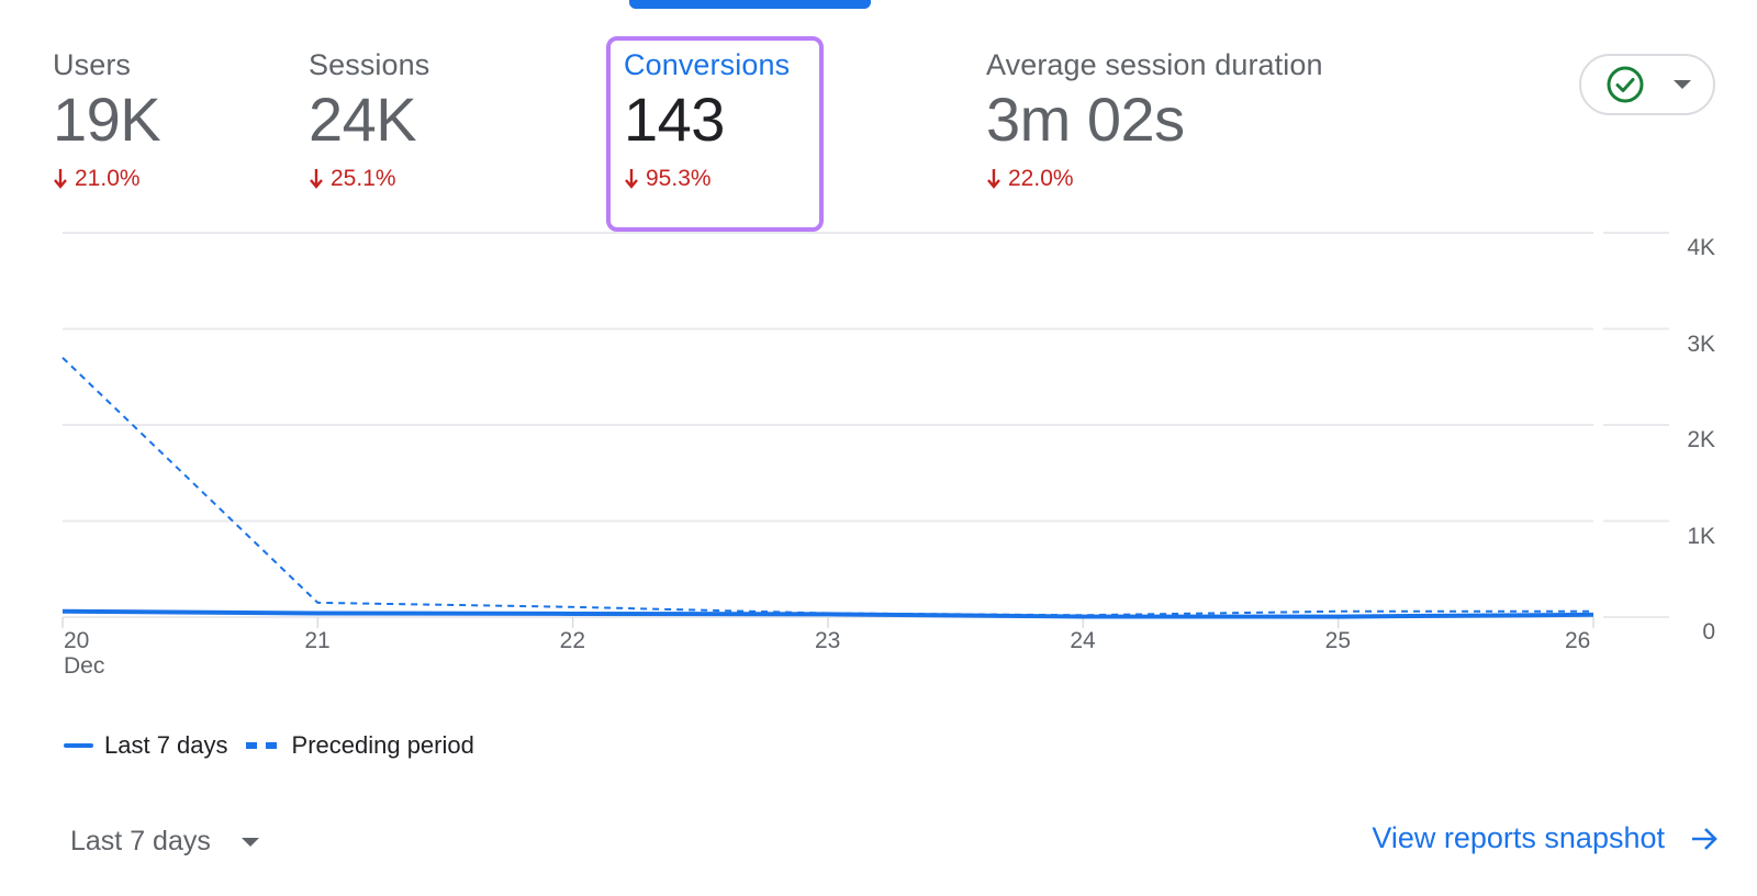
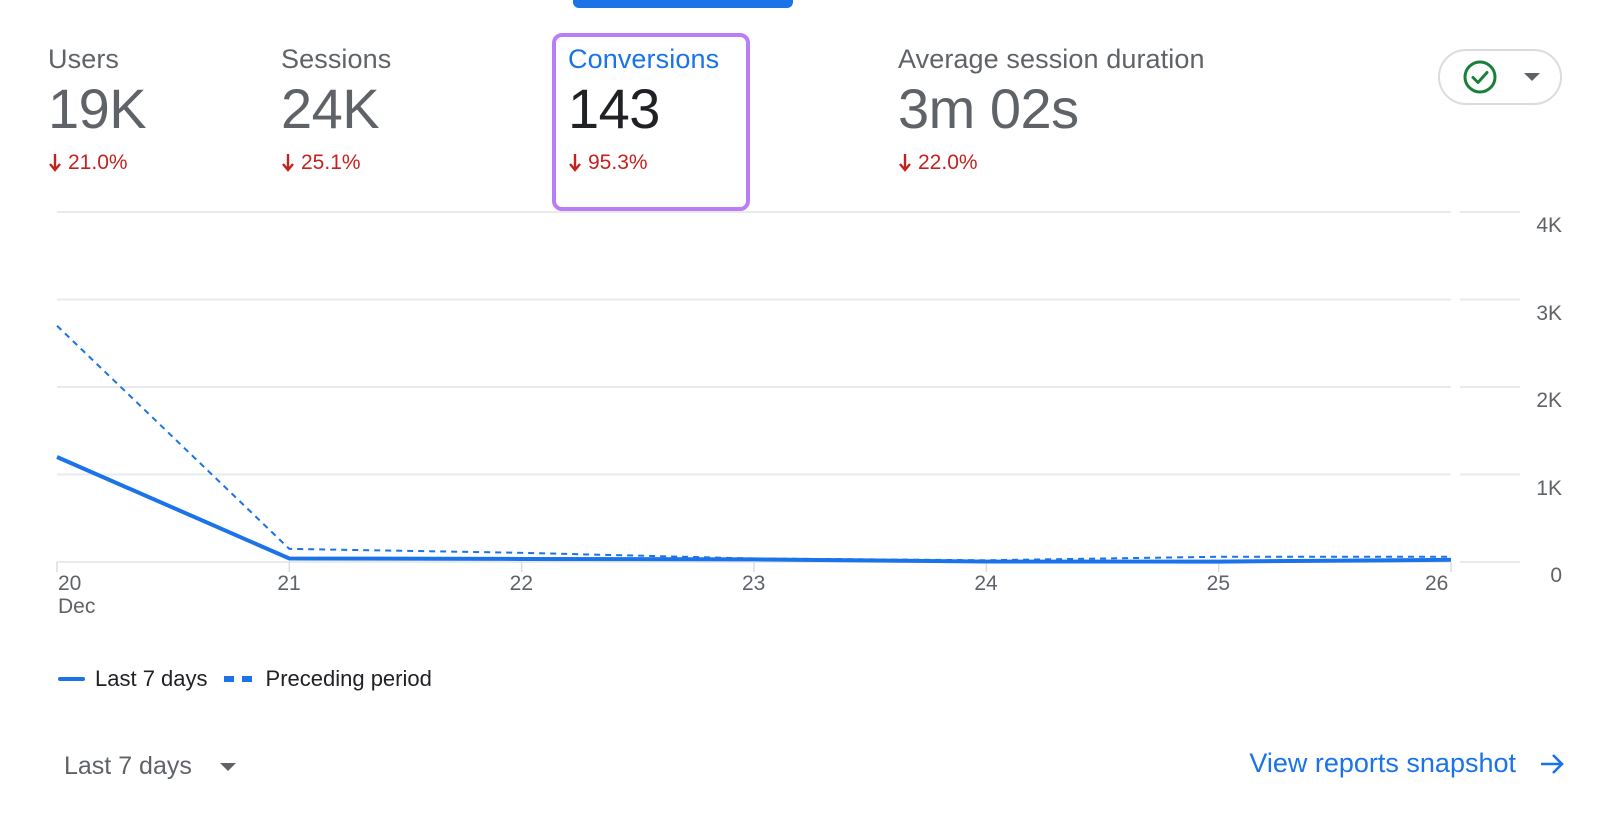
Last 7 days/20: 0.1K -> 1.2K
